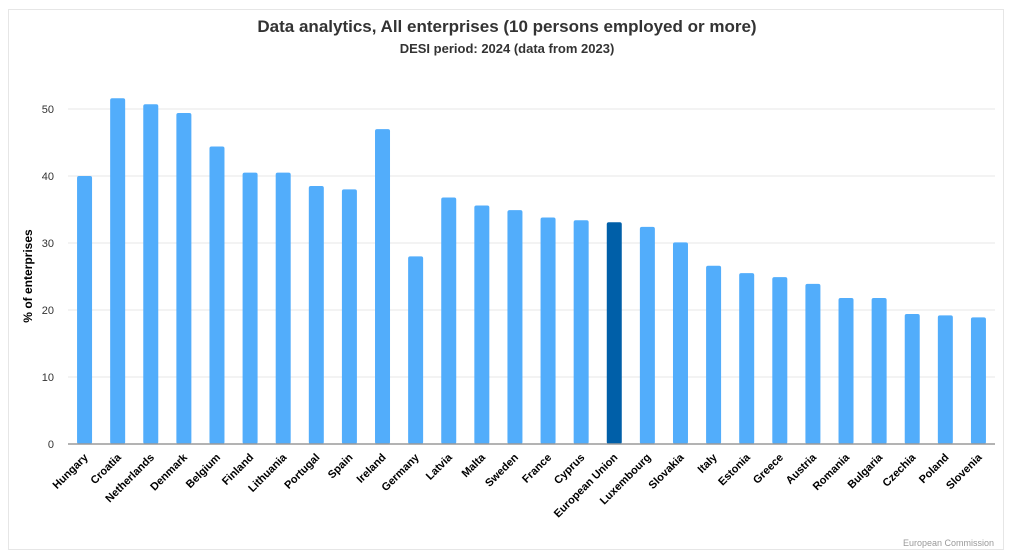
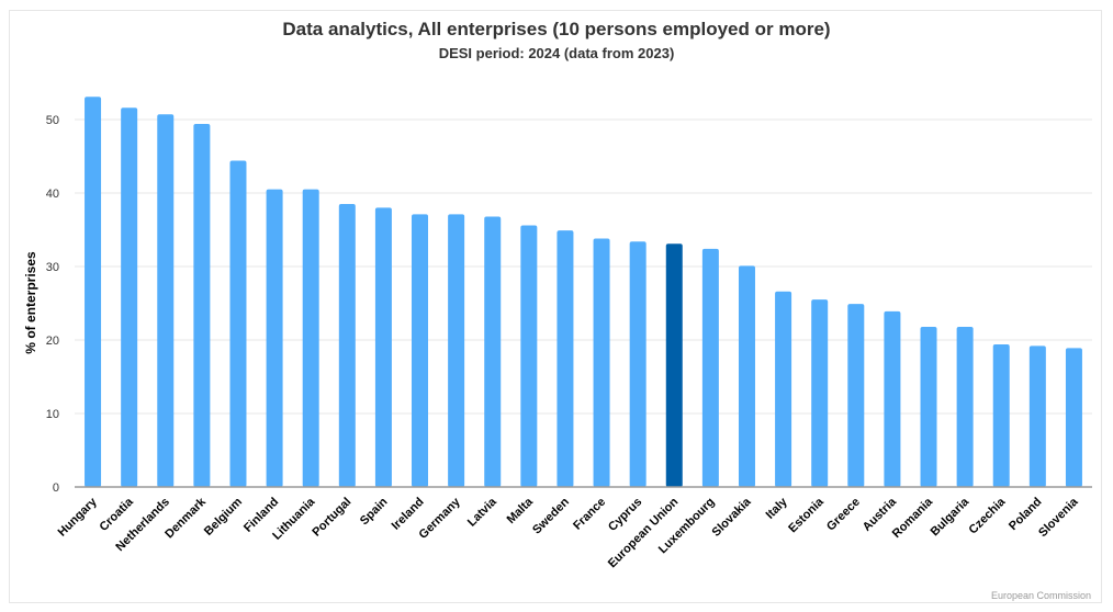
Hungary: 40 -> 53
Ireland: 47 -> 37
Germany: 28 -> 37
